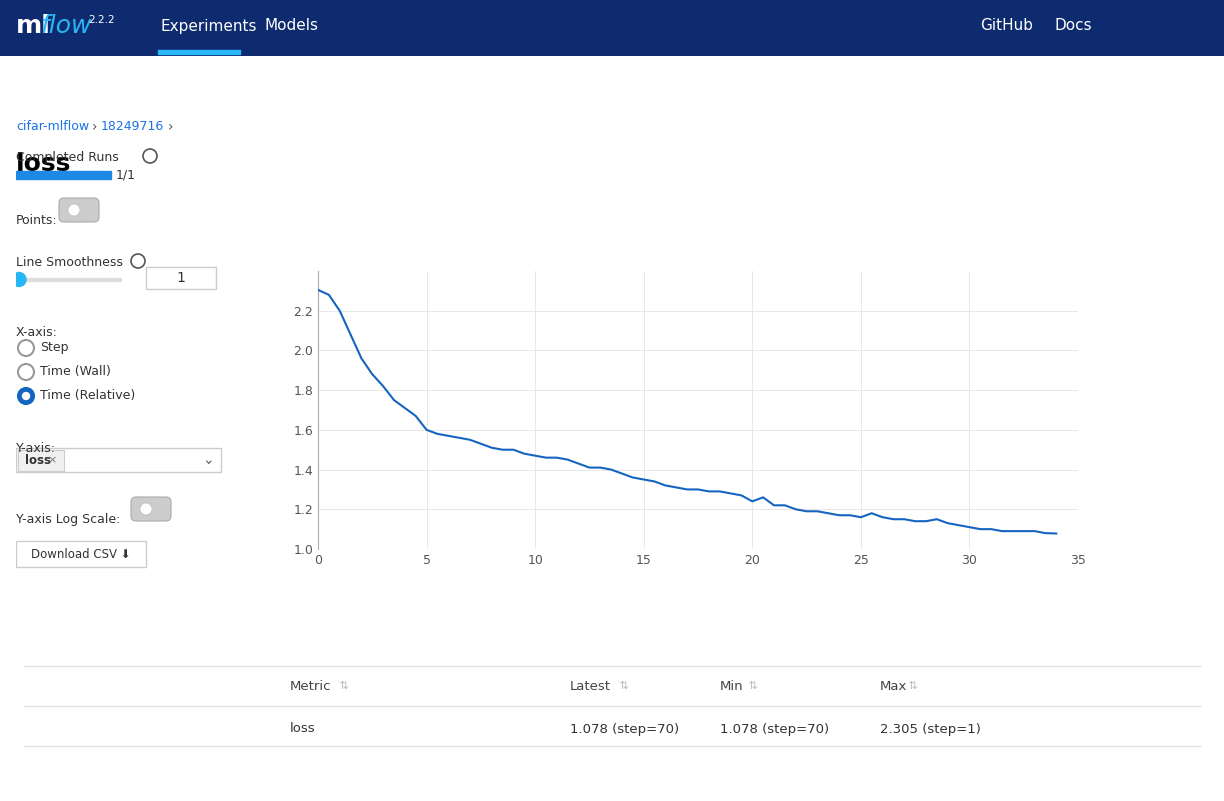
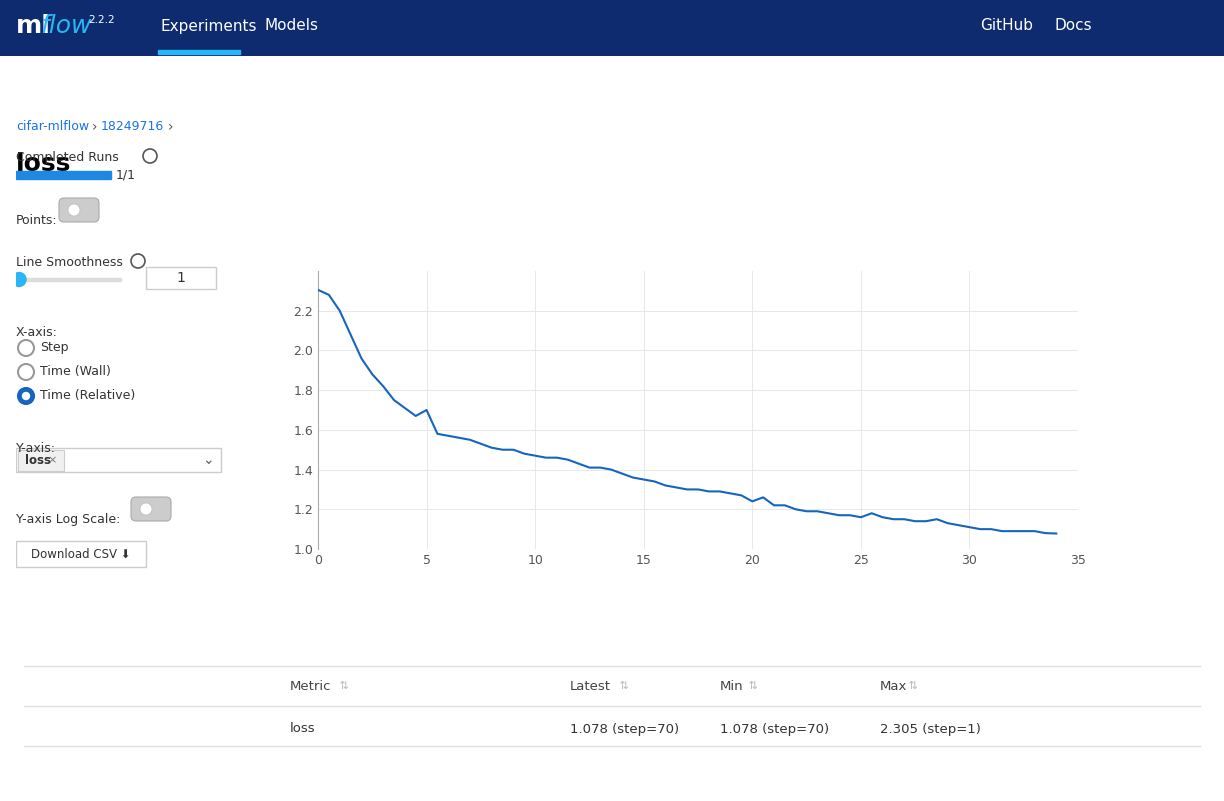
5: 1.60 -> 1.70
